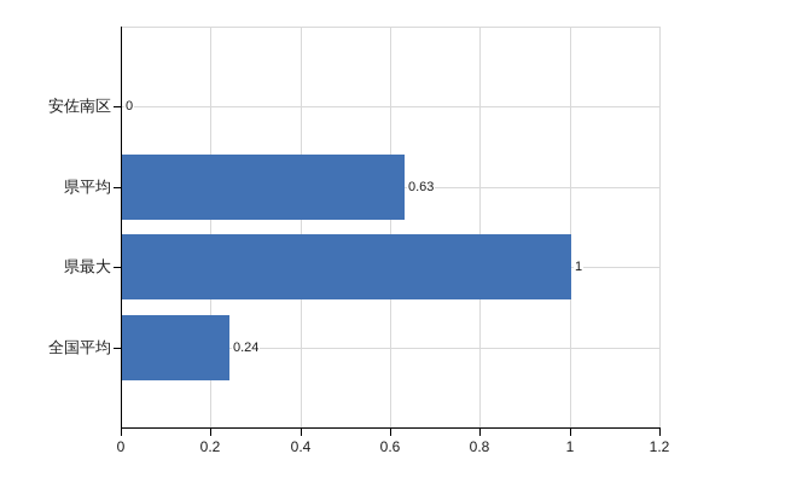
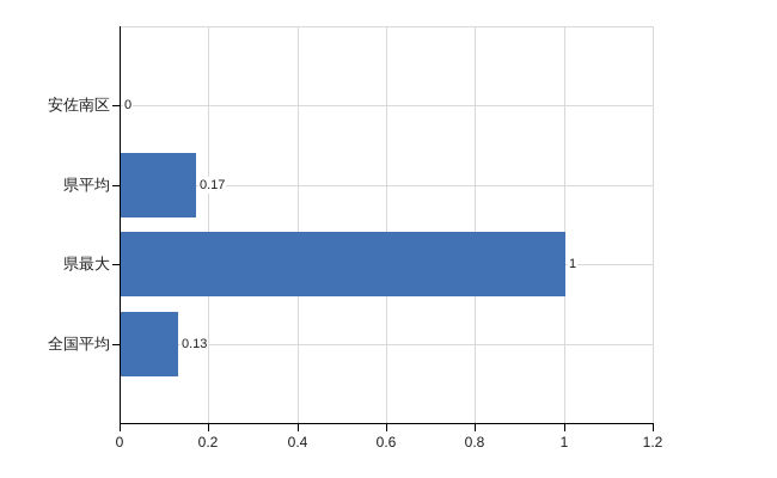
県平均: 0.63 -> 0.17
全国平均: 0.24 -> 0.13
